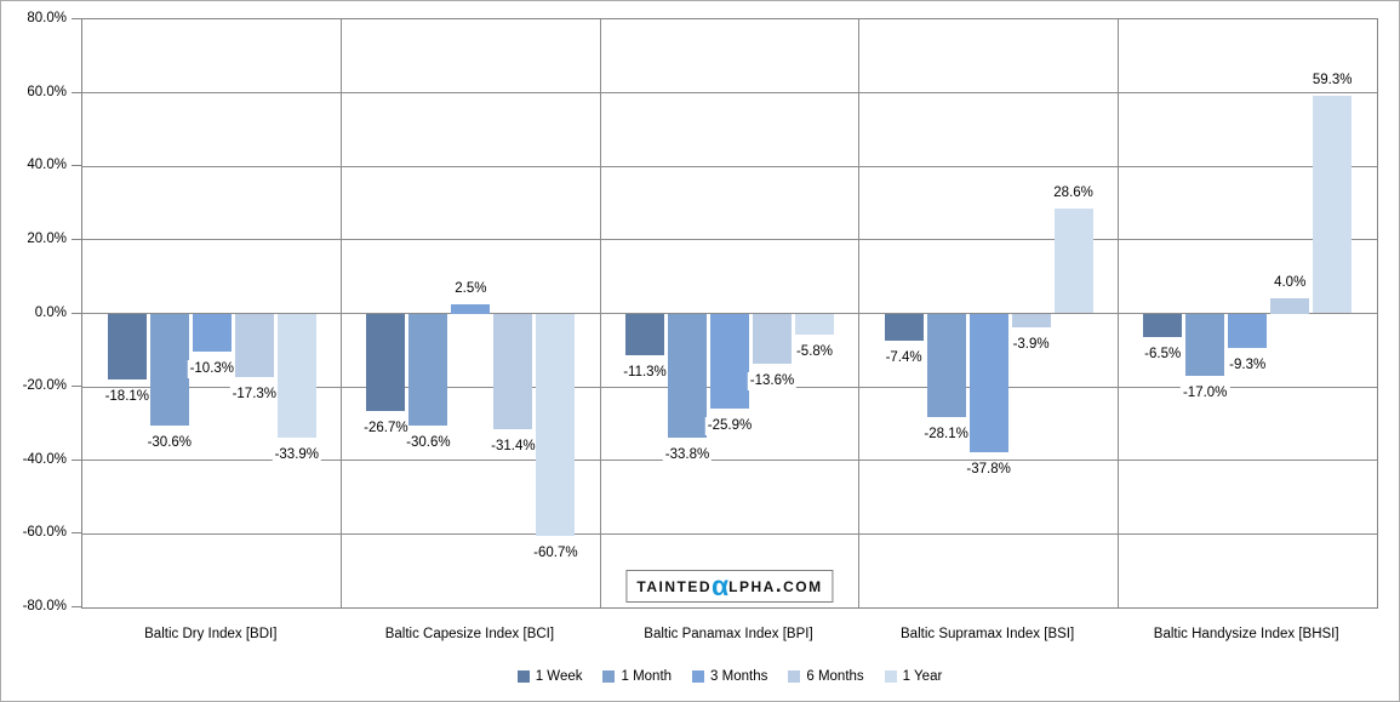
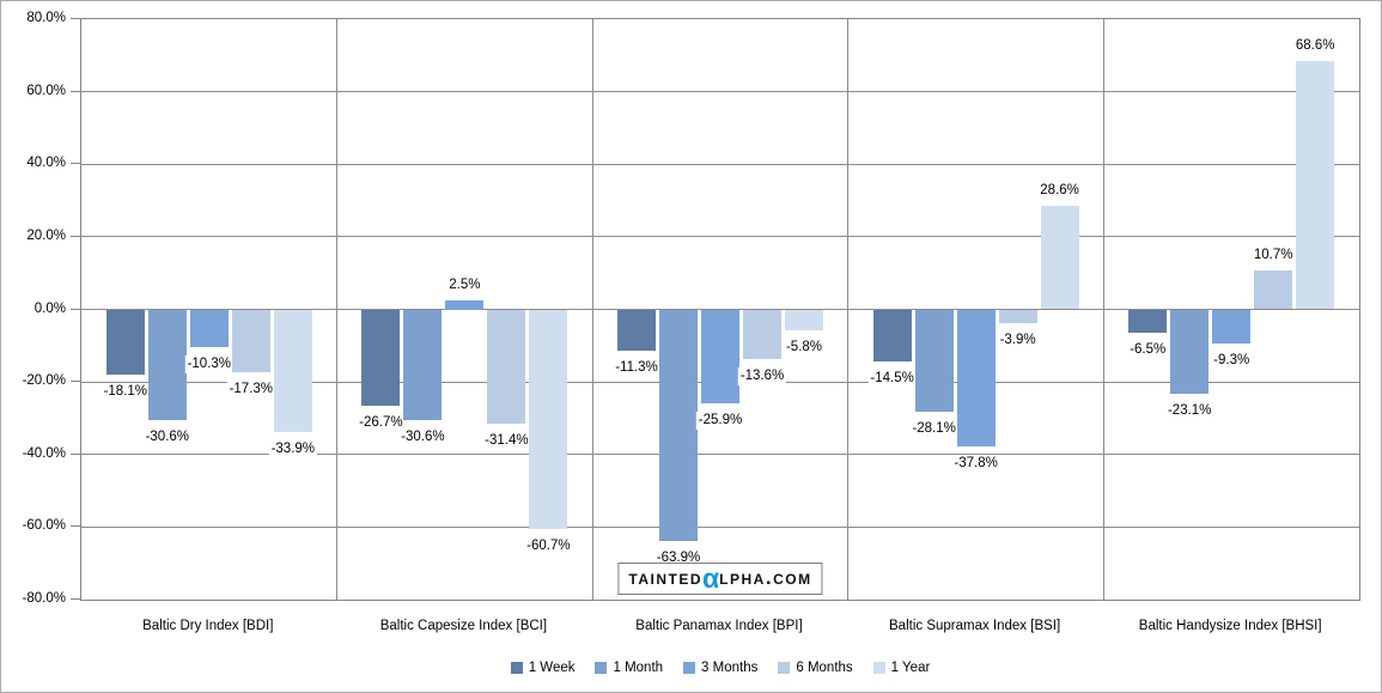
1 Month/Baltic Panamax Index [BPI]: -33.8% -> -63.9%
1 Week/Baltic Supramax Index [BSI]: -7.4% -> -14.5%
1 Month/Baltic Handysize Index [BHSI]: -17.0% -> -23.1%
6 Months/Baltic Handysize Index [BHSI]: 4.0% -> 10.7%
1 Year/Baltic Handysize Index [BHSI]: 59.3% -> 68.6%
